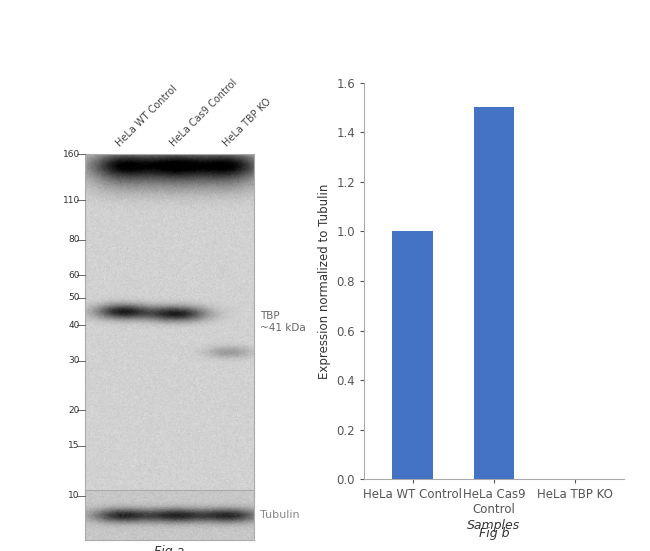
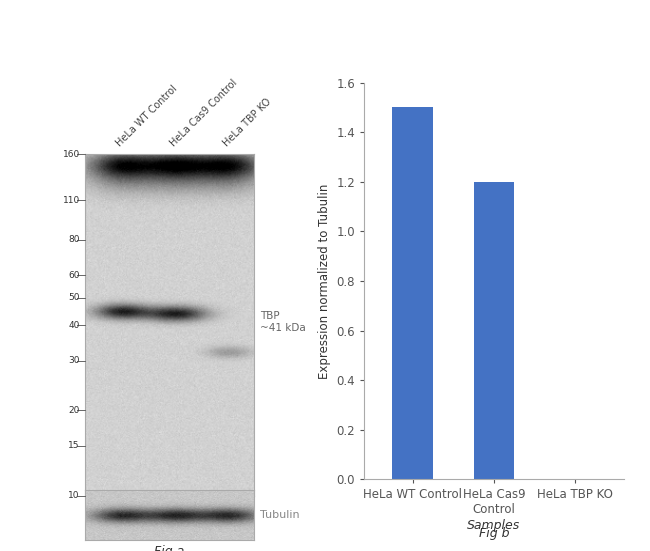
HeLa WT Control: 1.0 -> 1.5
HeLa Cas9 Control: 1.5 -> 1.2
